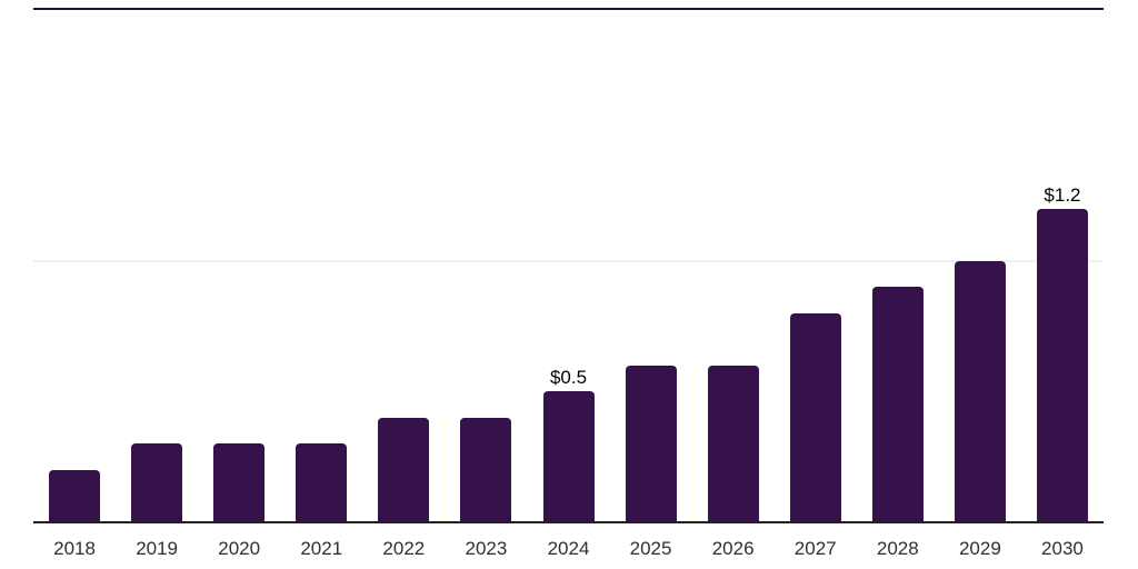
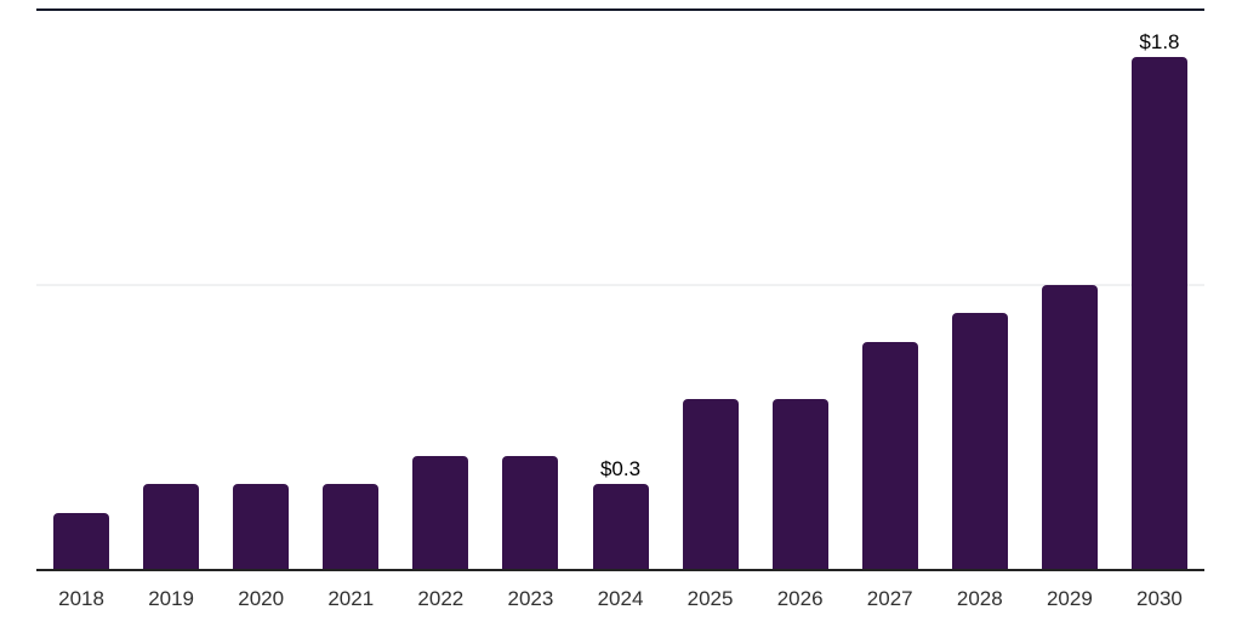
2024: $0.5 -> $0.3
2030: $1.2 -> $1.8
